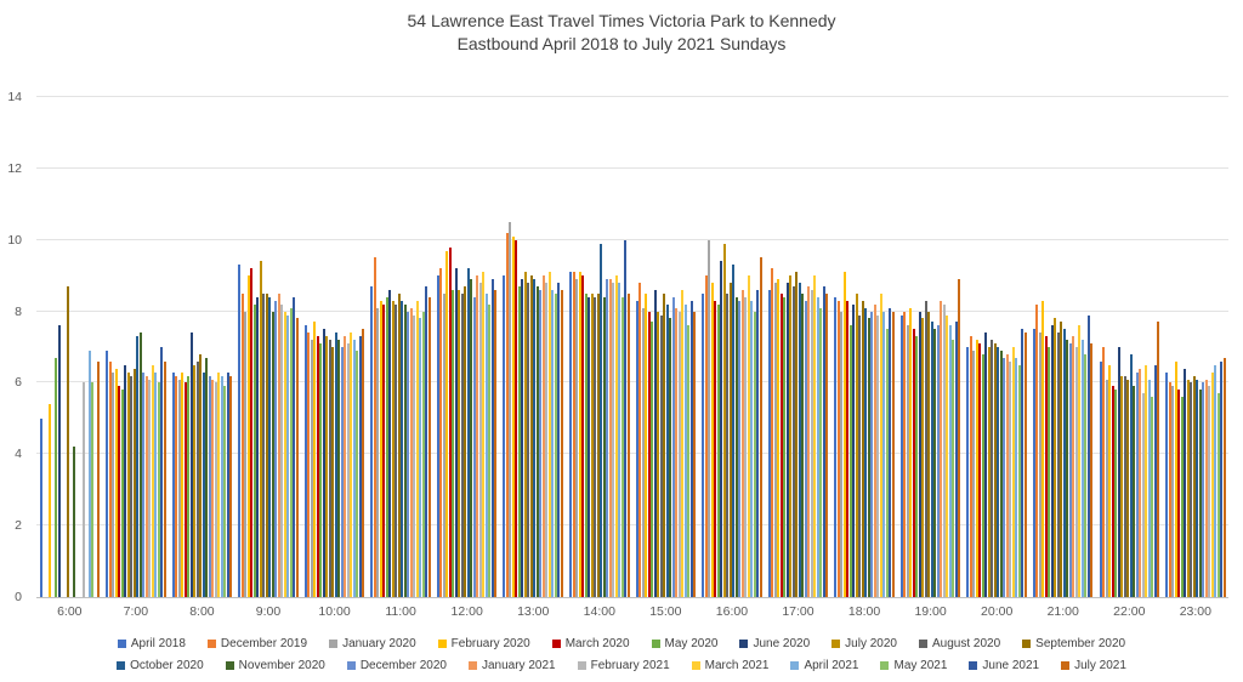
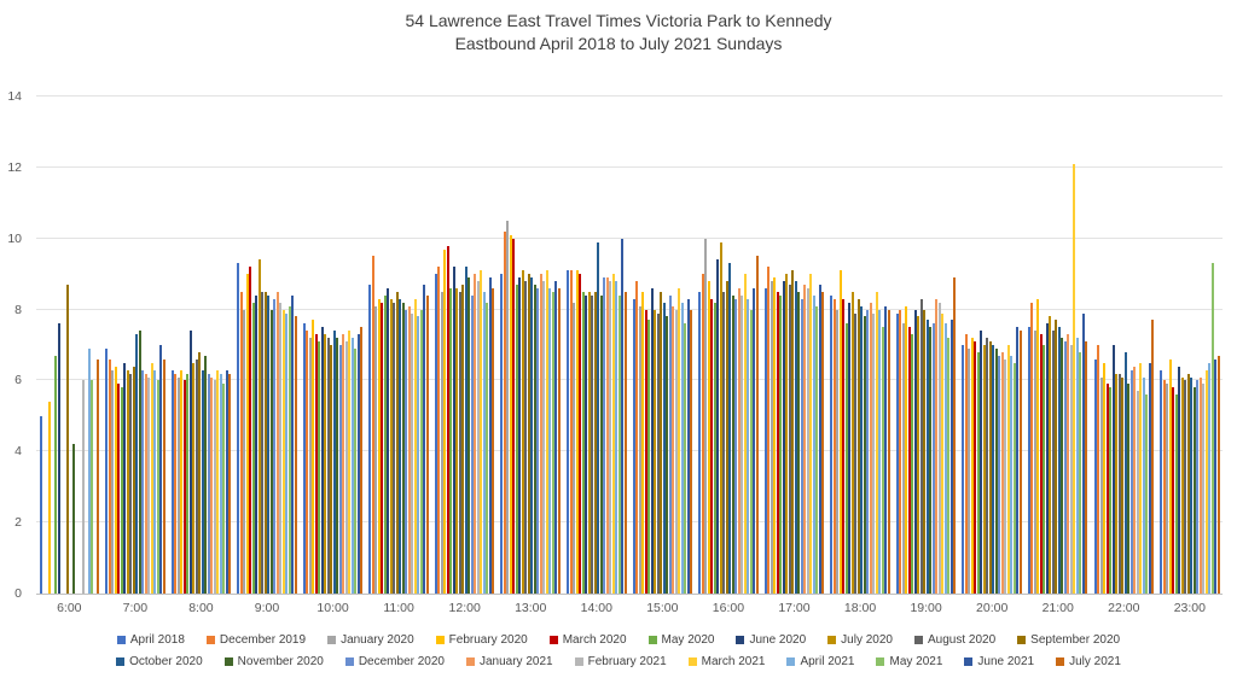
January 2020/14:00: 8.9 -> 8.2
March 2021/21:00: 7.6 -> 12.1
May 2021/23:00: 5.7 -> 9.3
